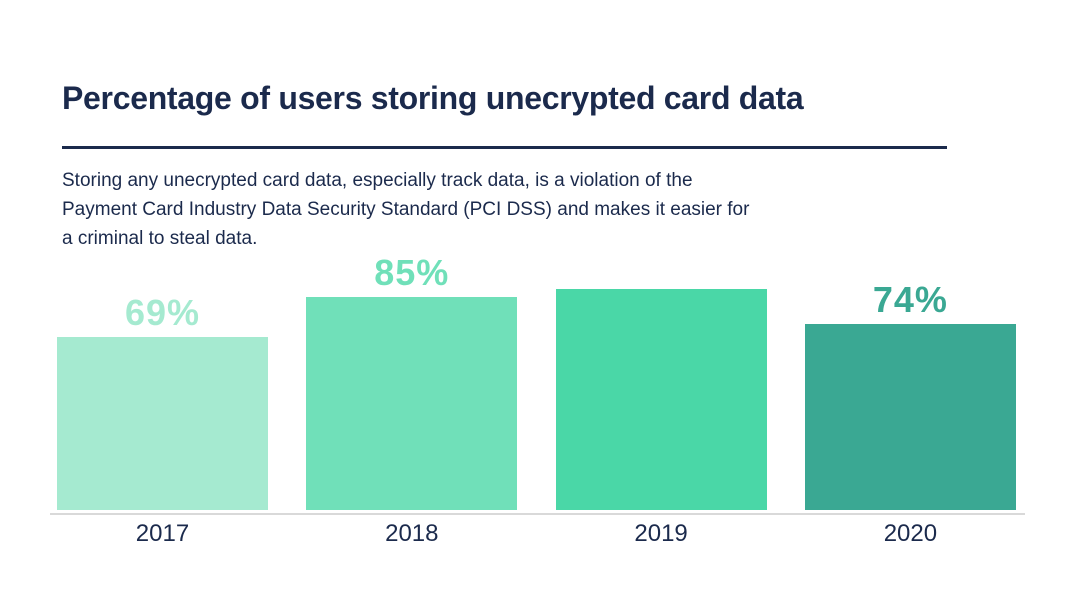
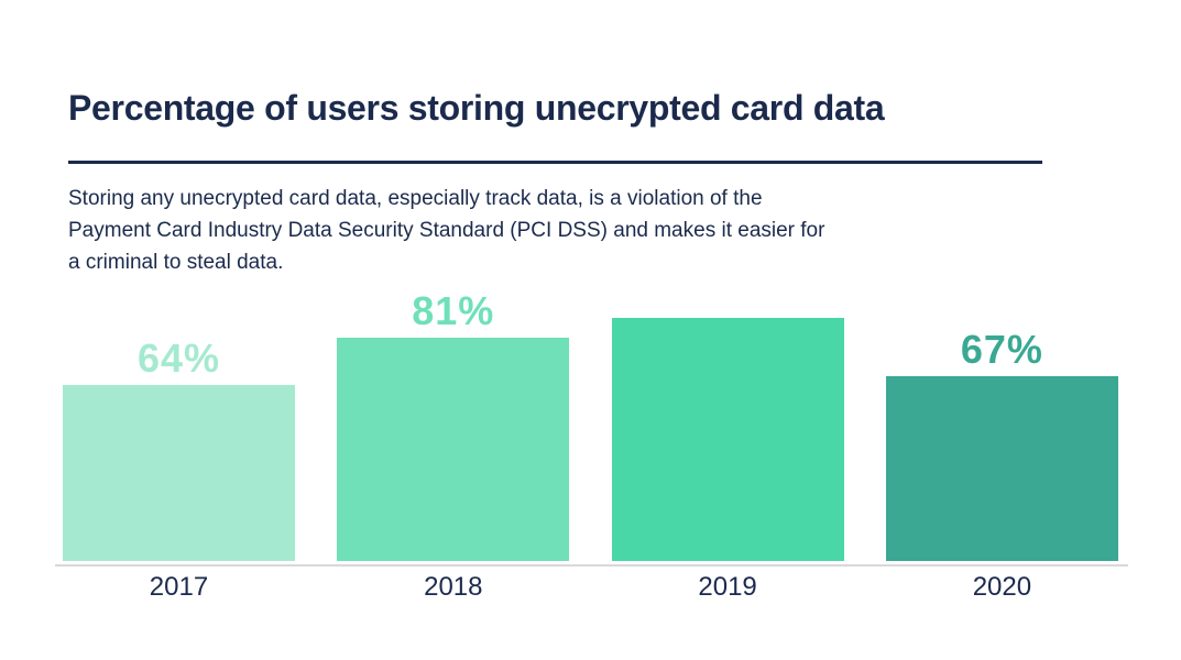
2017: 69% -> 64%
2018: 85% -> 81%
2020: 74% -> 67%
